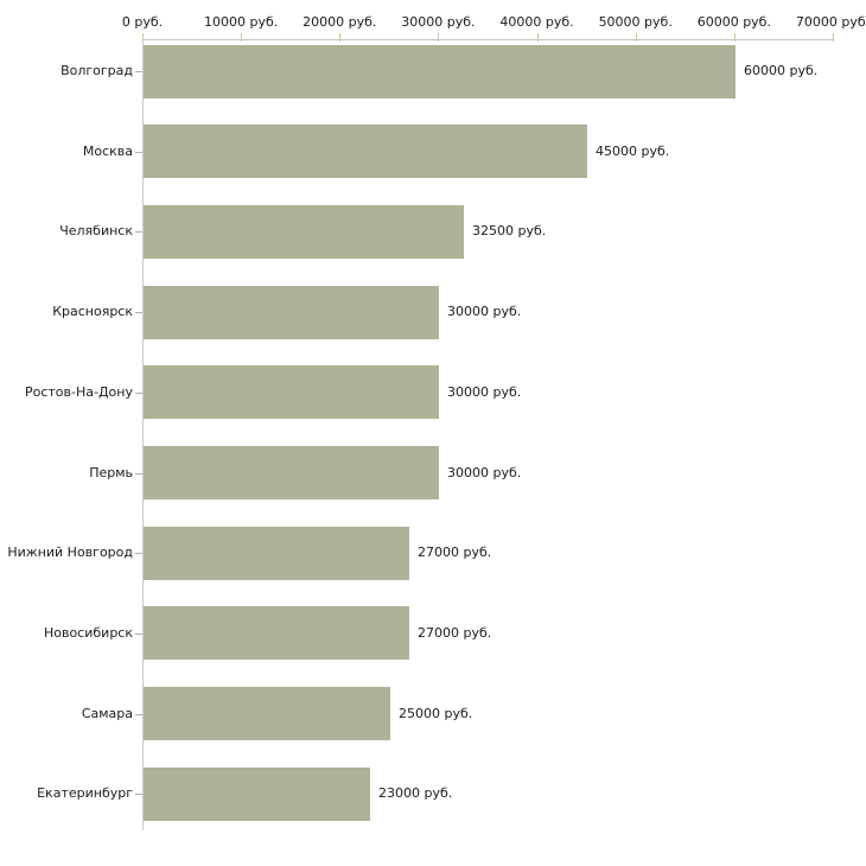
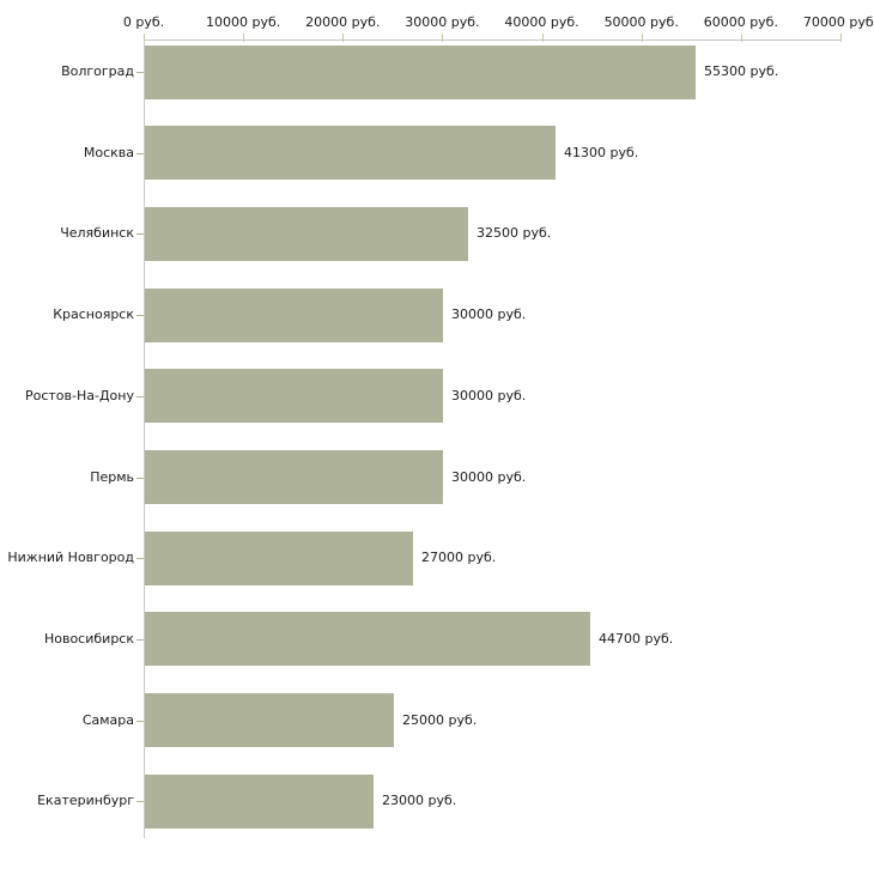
Волгоград: 60000 -> 55300
Москва: 45000 -> 41300
Новосибирск: 27000 -> 44700
